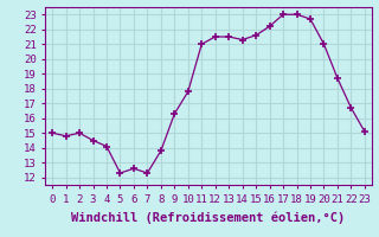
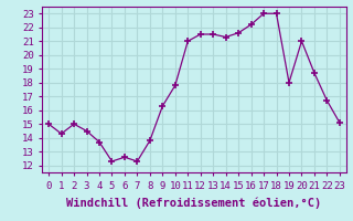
1: 14.8 -> 14.3
4: 14.1 -> 13.7
19: 22.7 -> 18.0
